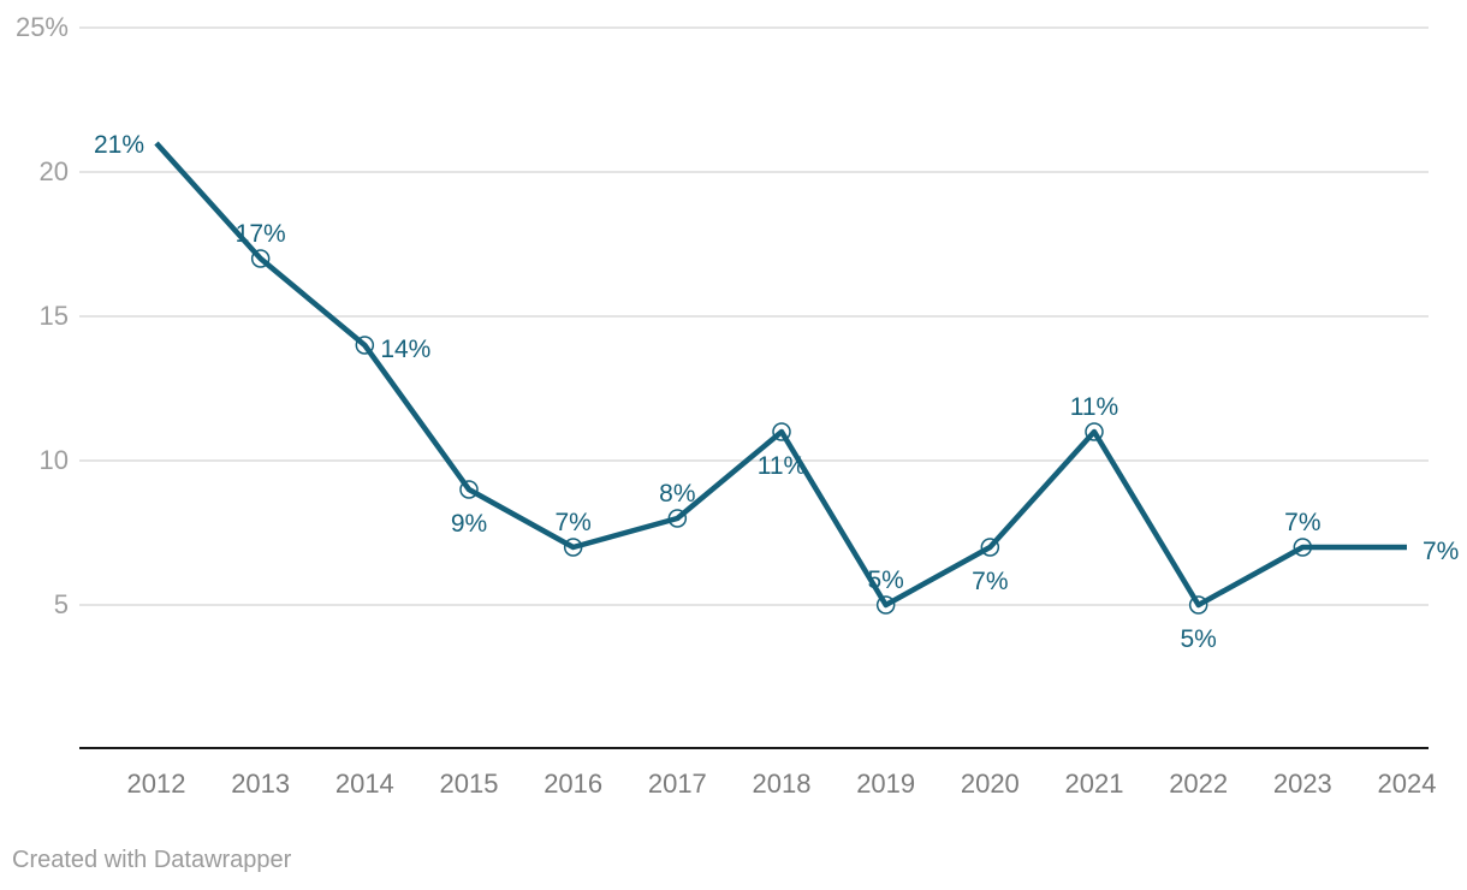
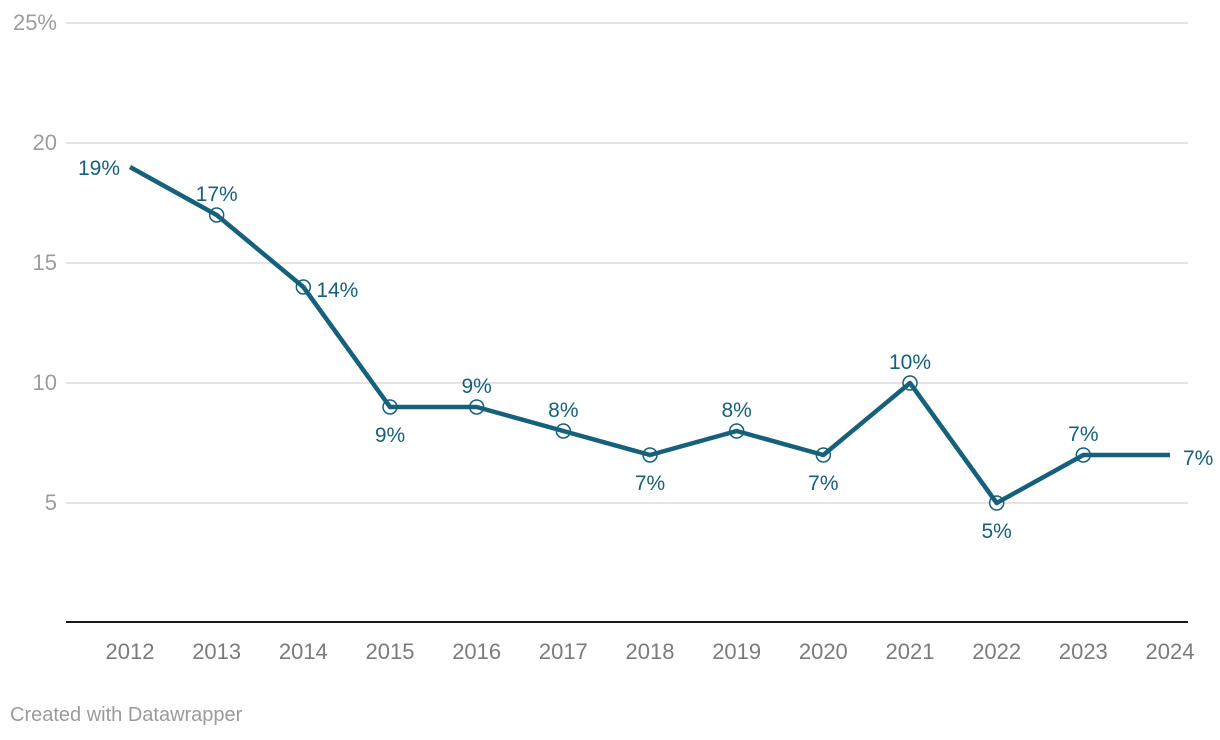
2012: 21% -> 19%
2016: 7% -> 9%
2018: 11% -> 7%
2019: 5% -> 8%
2021: 11% -> 10%
